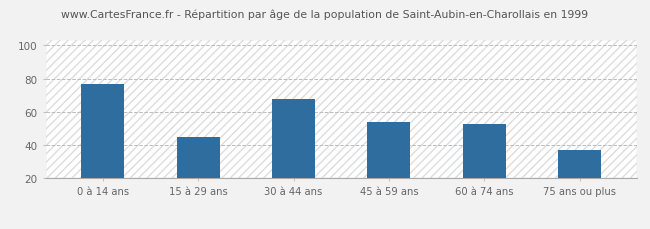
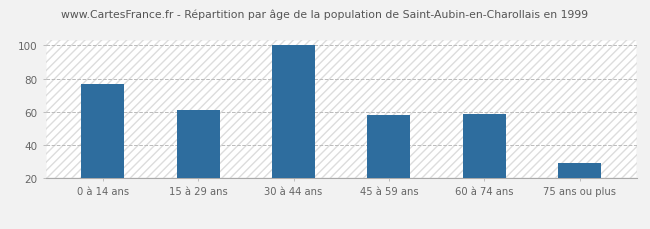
15 à 29 ans: 45 -> 61
30 à 44 ans: 68 -> 100
45 à 59 ans: 54 -> 58
60 à 74 ans: 53 -> 59
75 ans ou plus: 37 -> 29
